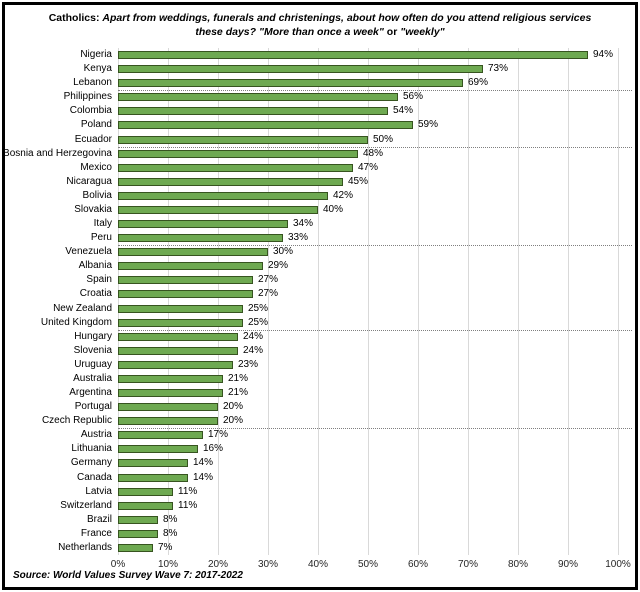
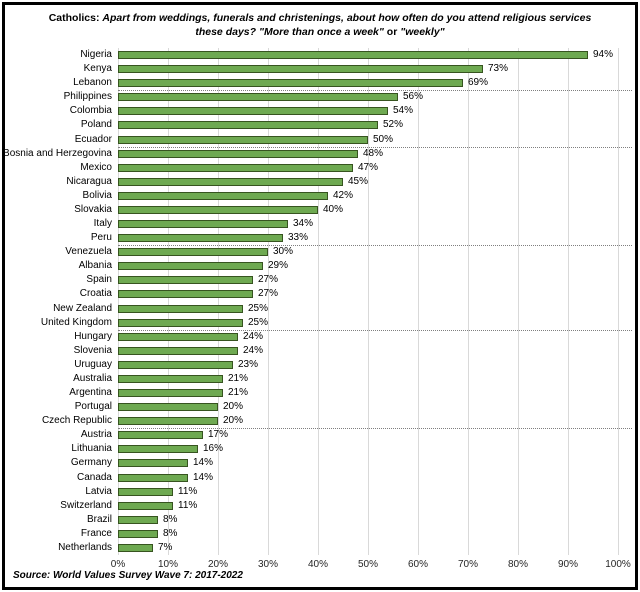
Poland: 59% -> 52%
